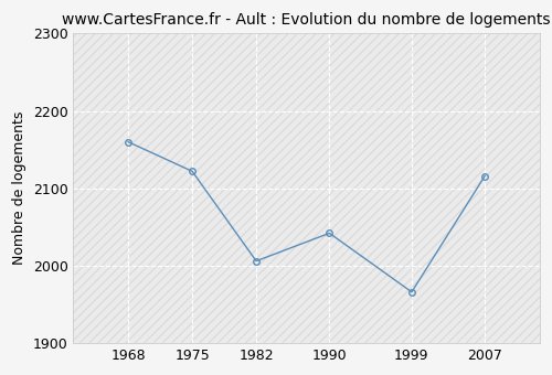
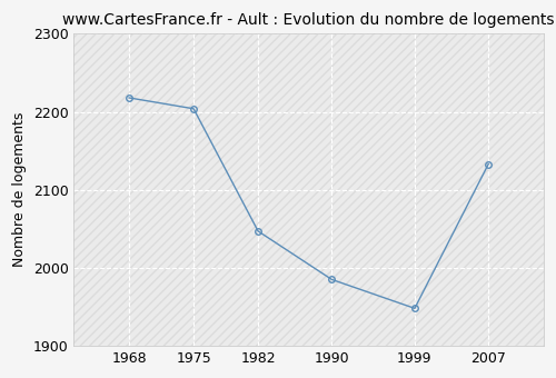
1968: 2160 -> 2218
1975: 2122 -> 2204
1982: 2006 -> 2047
1990: 2042 -> 1985
1999: 1966 -> 1948
2007: 2116 -> 2133
